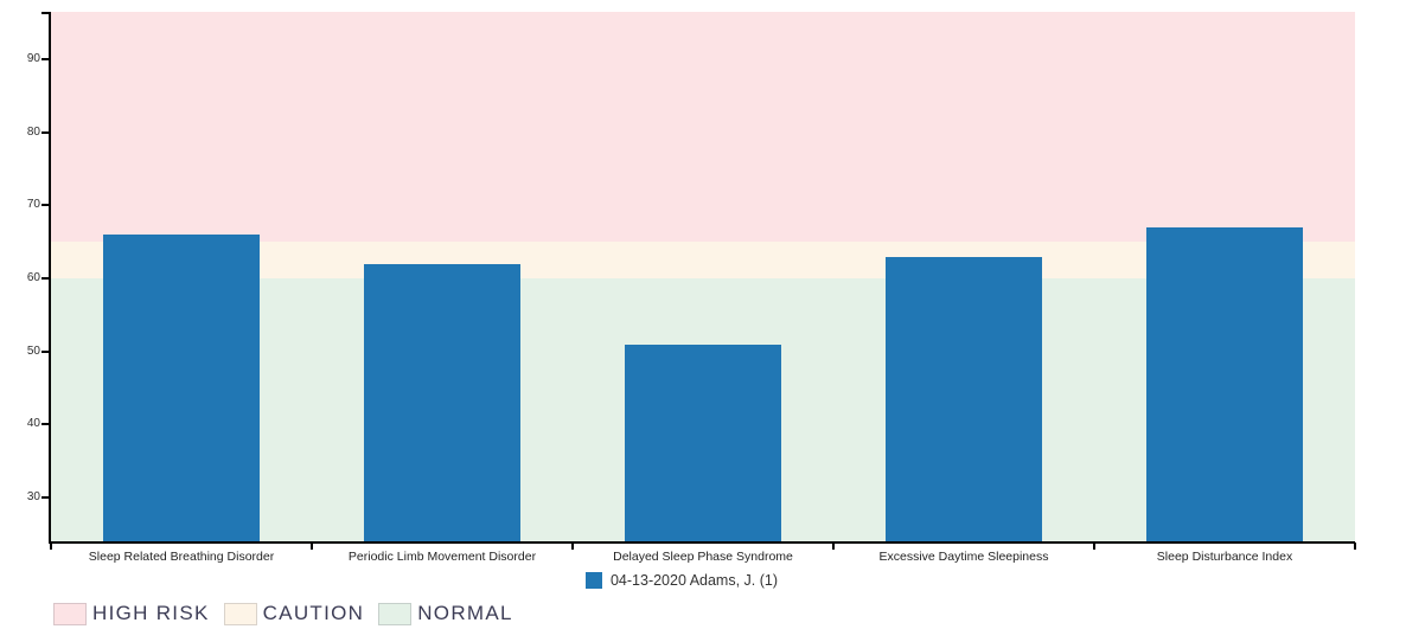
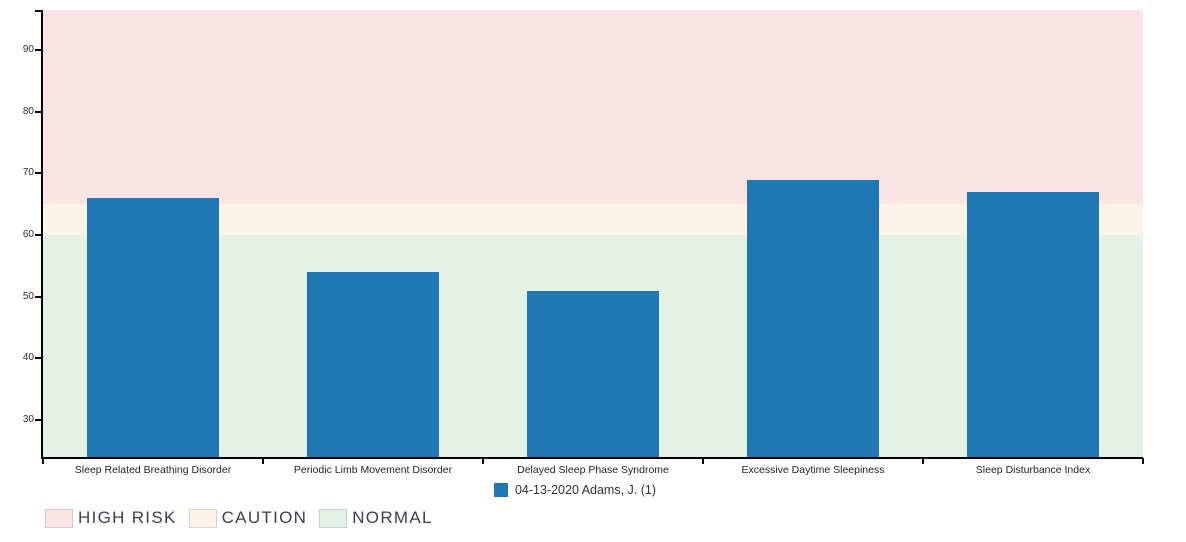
Periodic Limb Movement Disorder: 62 -> 54
Excessive Daytime Sleepiness: 63 -> 69
